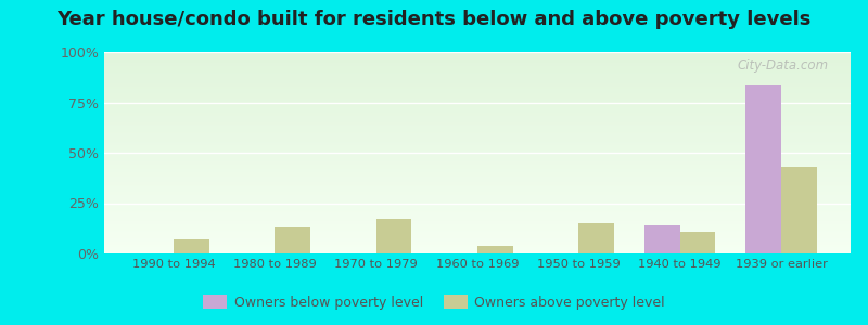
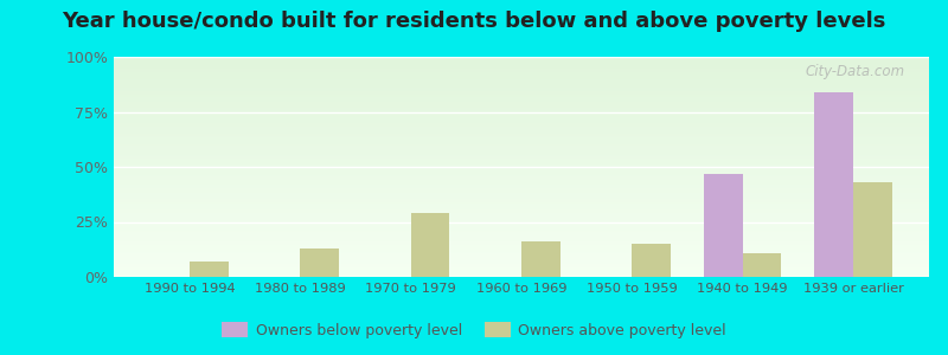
Owners above poverty level/1970 to 1979: 17% -> 29%
Owners above poverty level/1960 to 1969: 4% -> 16%
Owners below poverty level/1940 to 1949: 14% -> 47%
